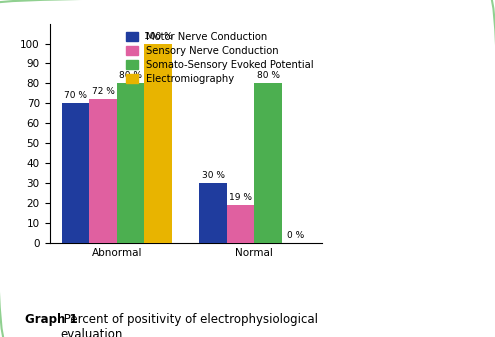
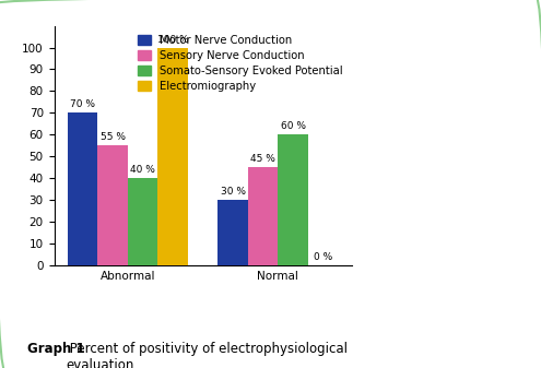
Sensory Nerve Conduction/Abnormal: 72 -> 55
Somato-Sensory Evoked Potential/Abnormal: 80 -> 40
Sensory Nerve Conduction/Normal: 19 -> 45
Somato-Sensory Evoked Potential/Normal: 80 -> 60
